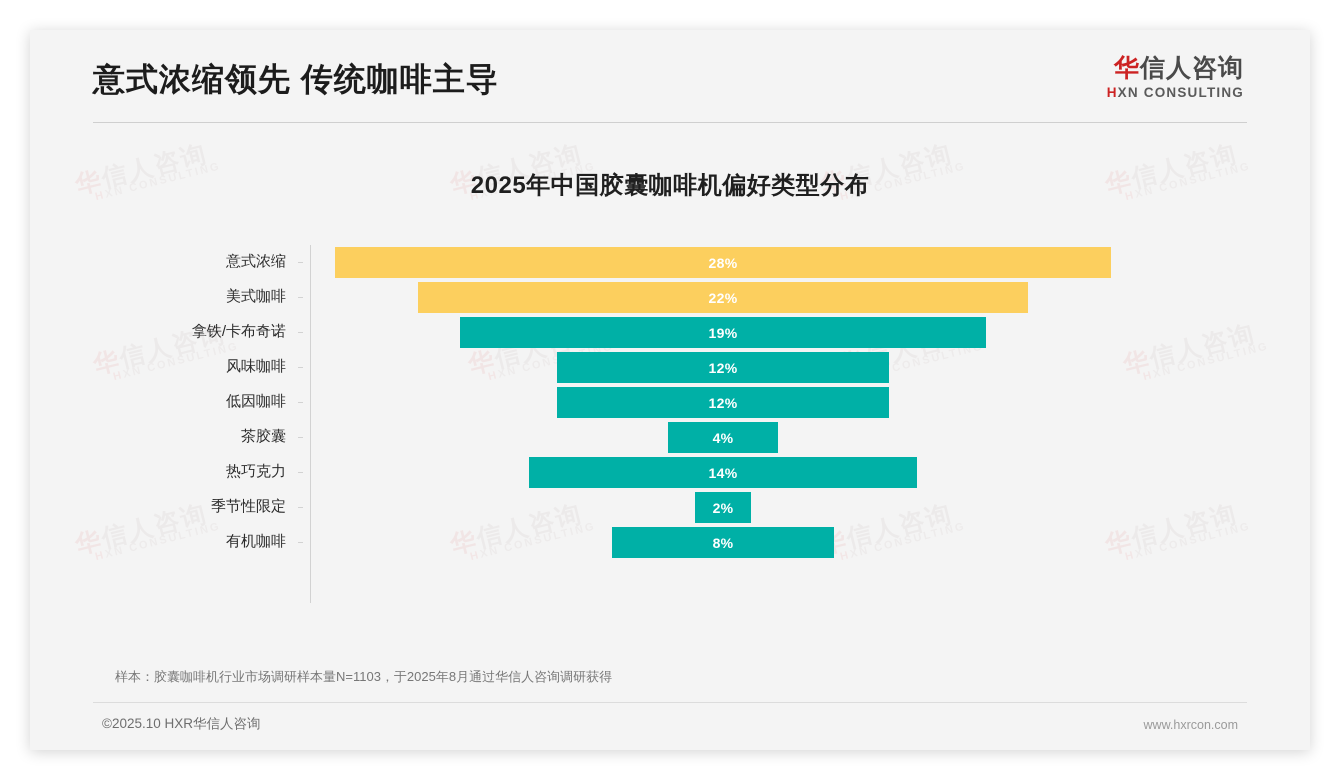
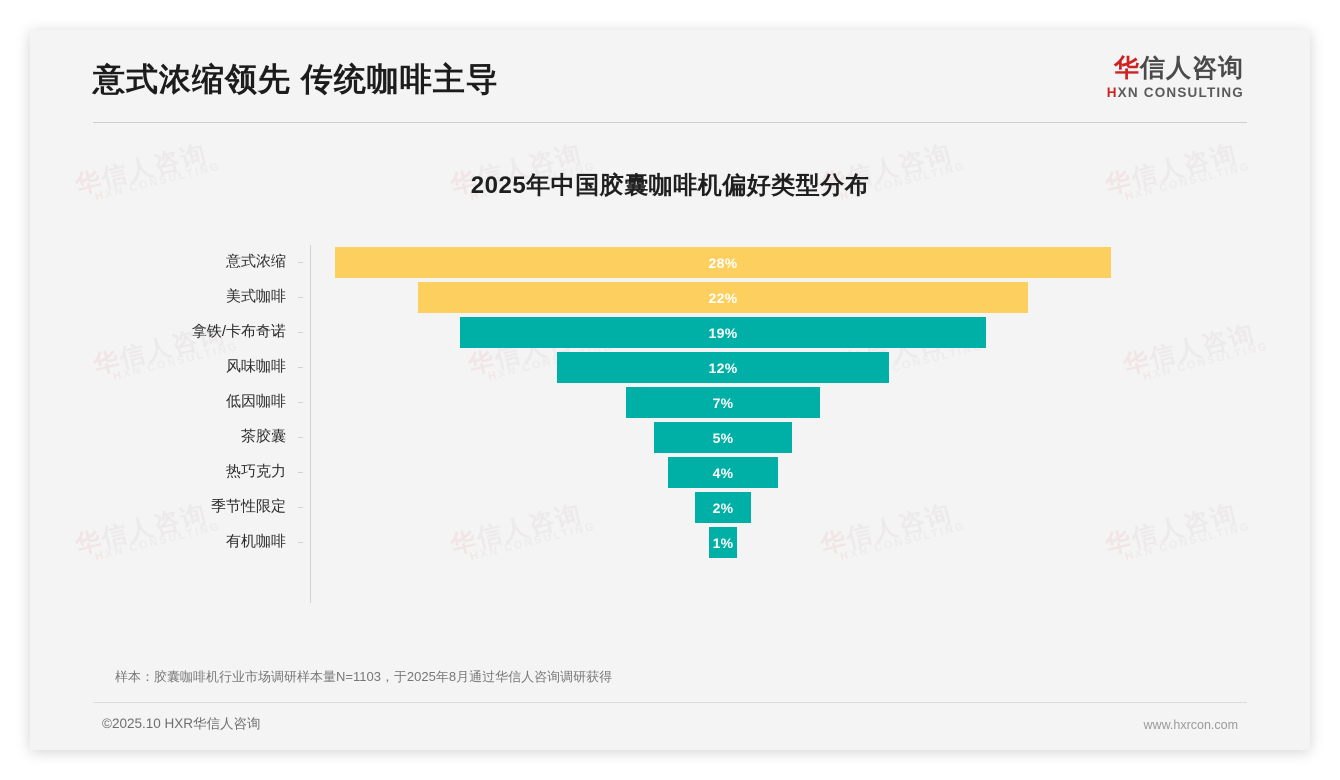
低因咖啡: 12% -> 7%
茶胶囊: 4% -> 5%
热巧克力: 14% -> 4%
有机咖啡: 8% -> 1%
